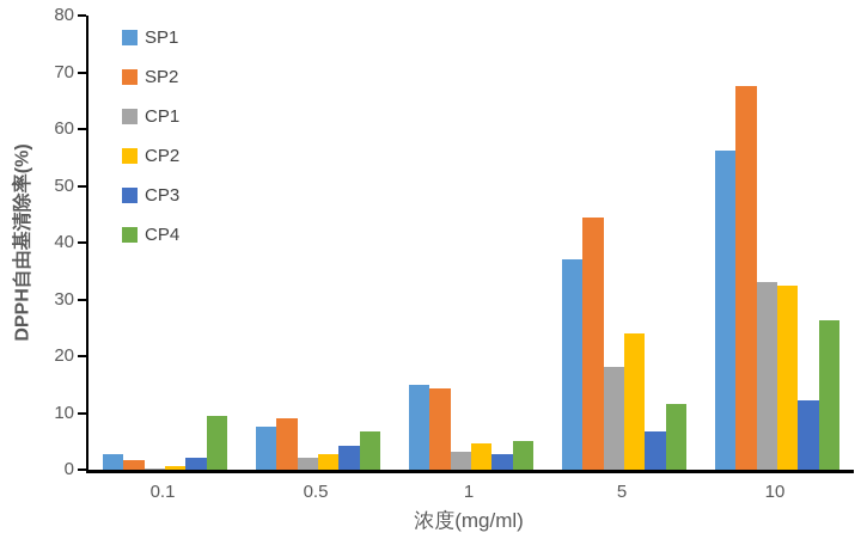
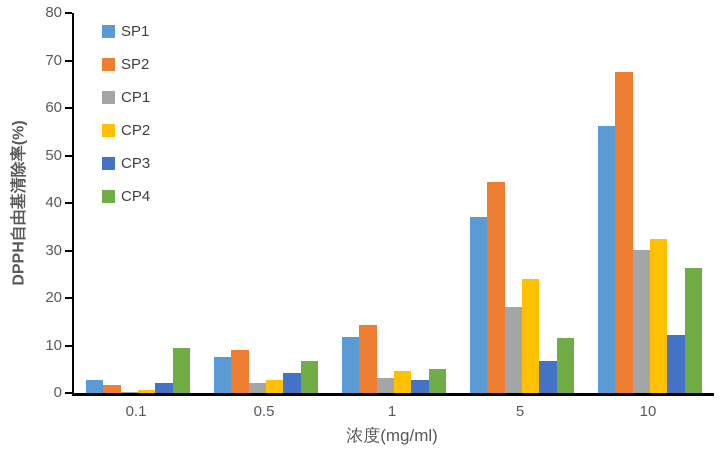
SP1/1: 15 -> 12
CP1/10: 33 -> 30
